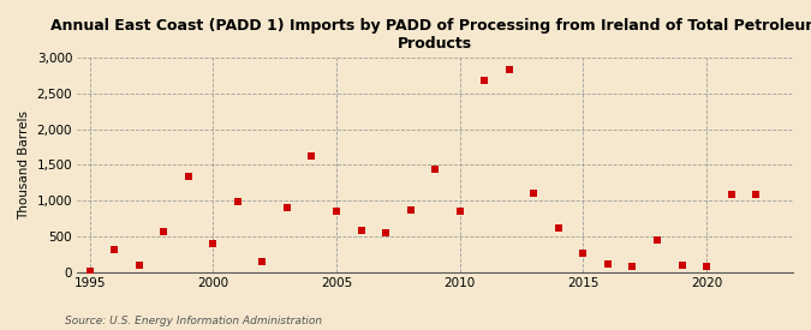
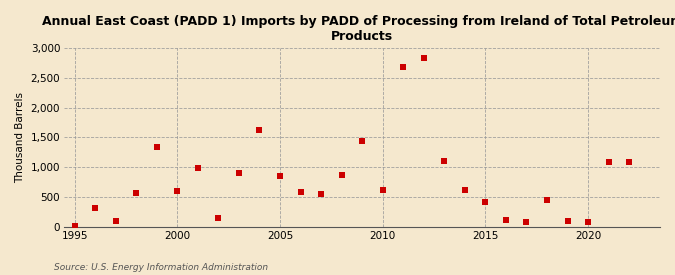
2000: 400 -> 600
2010: 850 -> 620
2015: 260 -> 420
